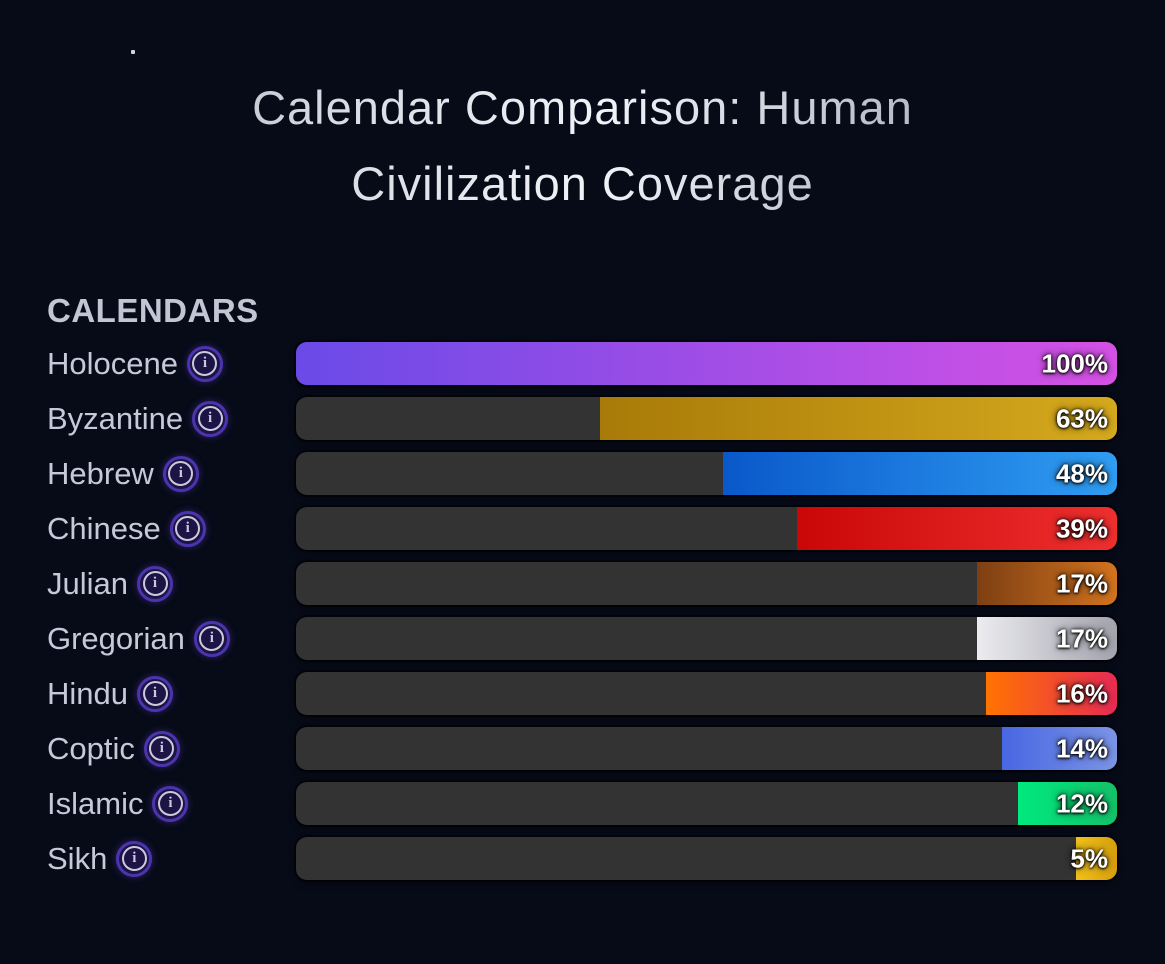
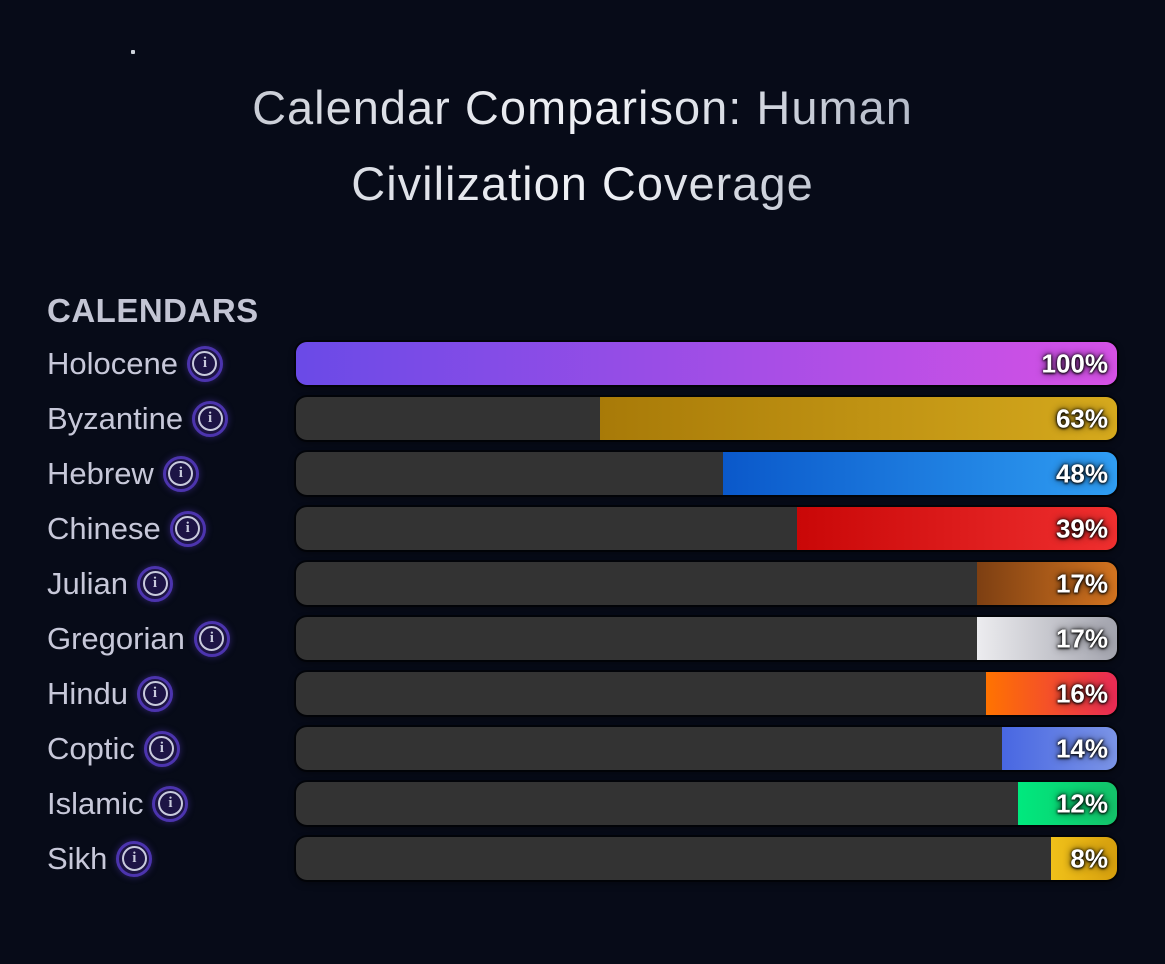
Sikh: 5% -> 8%
